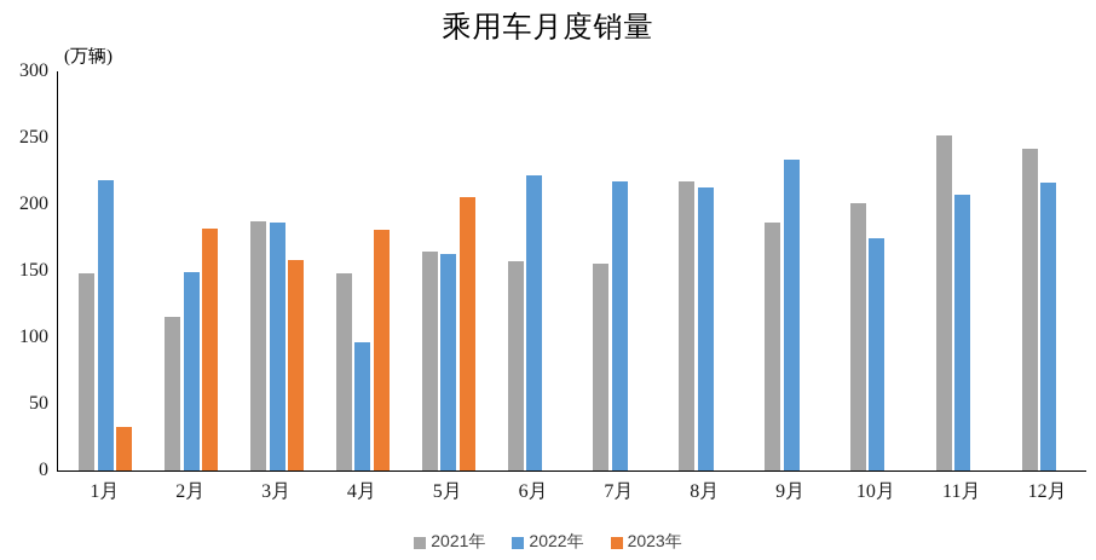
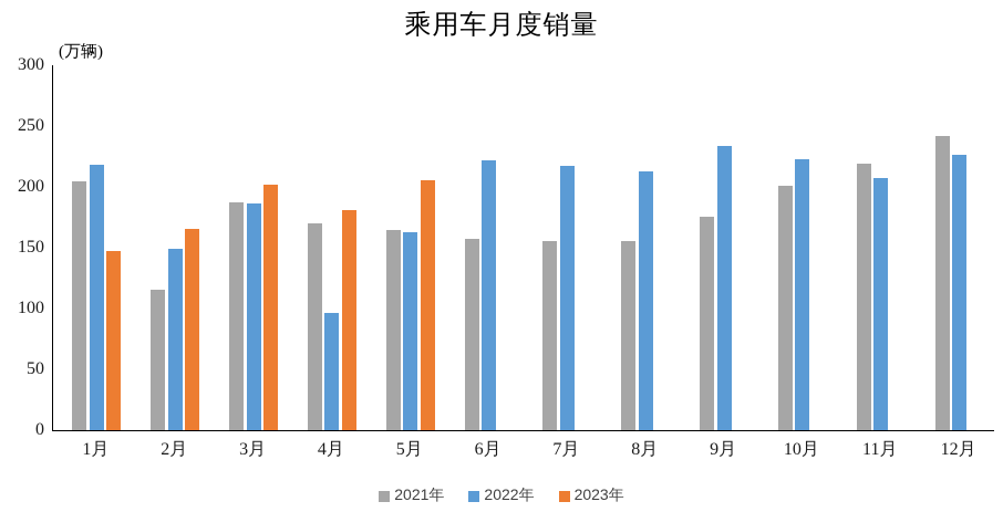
2021年/1月: 148 -> 204
2023年/1月: 33 -> 147
2023年/2月: 182 -> 165
2023年/3月: 158 -> 202
2021年/4月: 148 -> 170
2021年/8月: 217 -> 155
2021年/9月: 186 -> 175
2022年/10月: 175 -> 223
2021年/11月: 252 -> 219
2022年/12月: 216 -> 226
